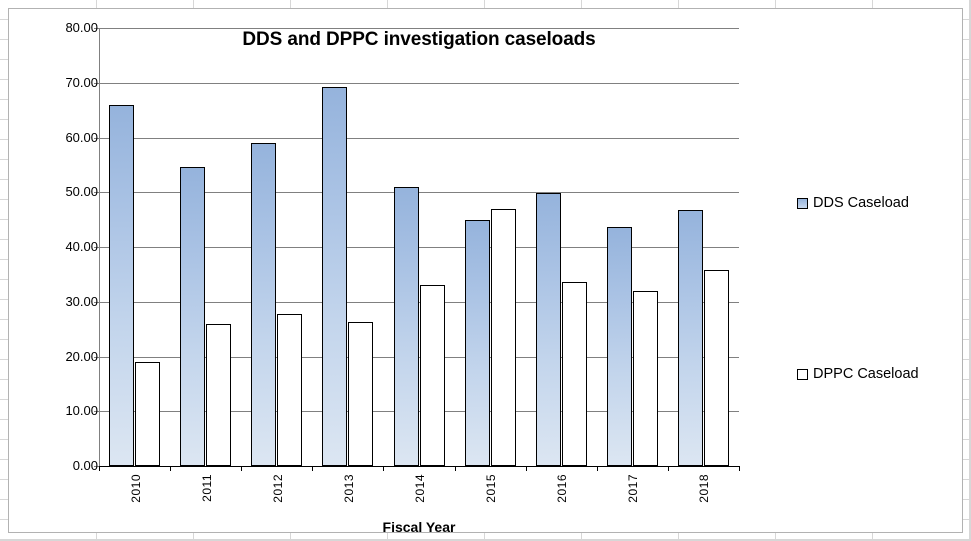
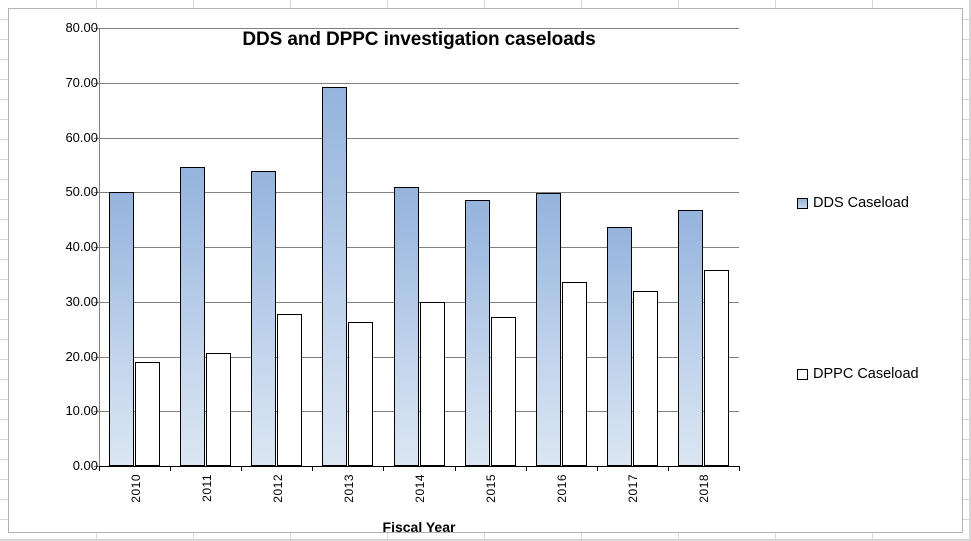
DDS Caseload/2010: 66 -> 50
DPPC Caseload/2011: 26 -> 21
DDS Caseload/2012: 59 -> 54
DPPC Caseload/2014: 33 -> 30
DDS Caseload/2015: 45 -> 48
DPPC Caseload/2015: 47 -> 27
